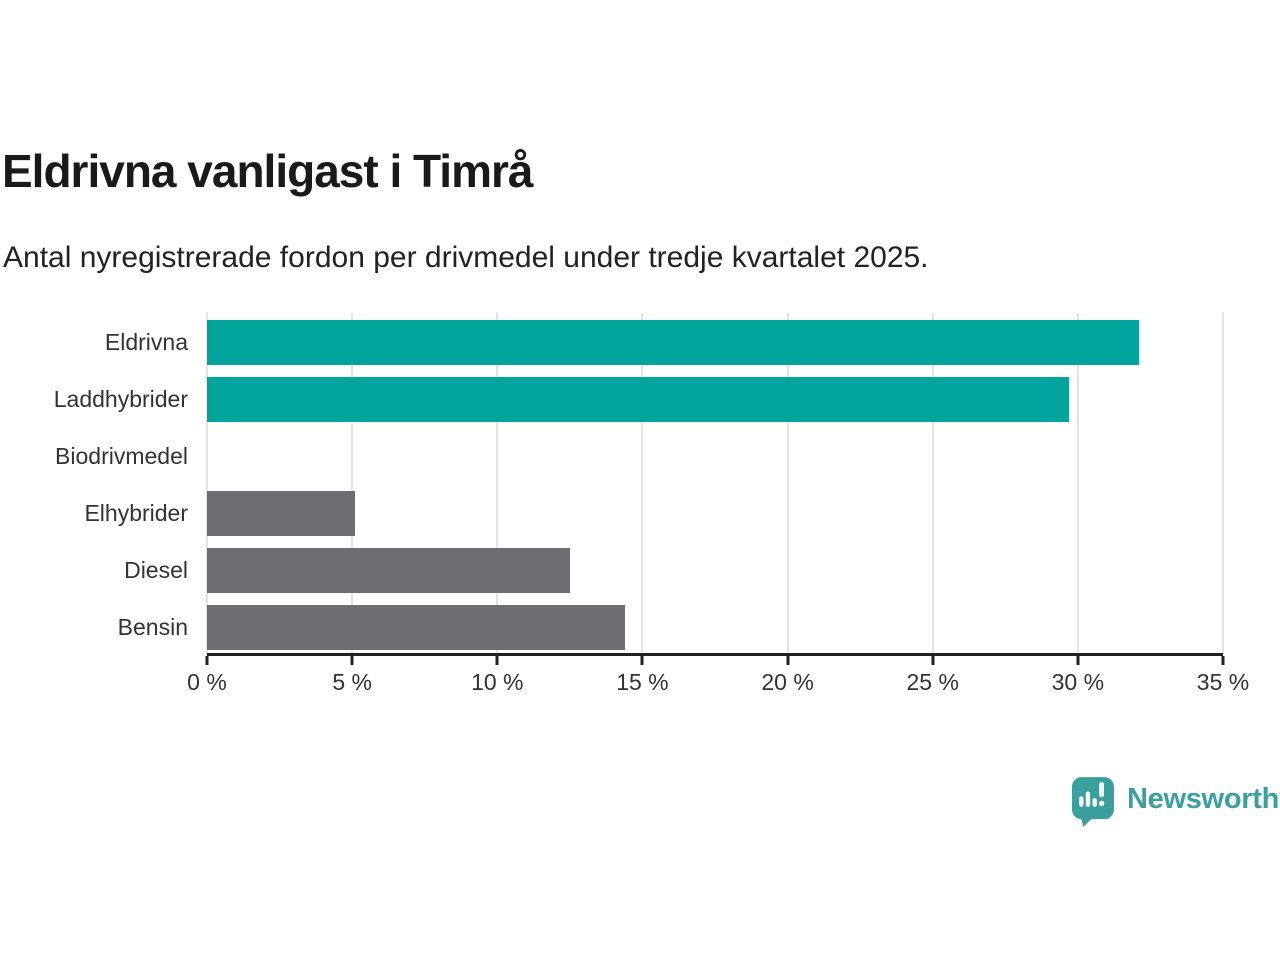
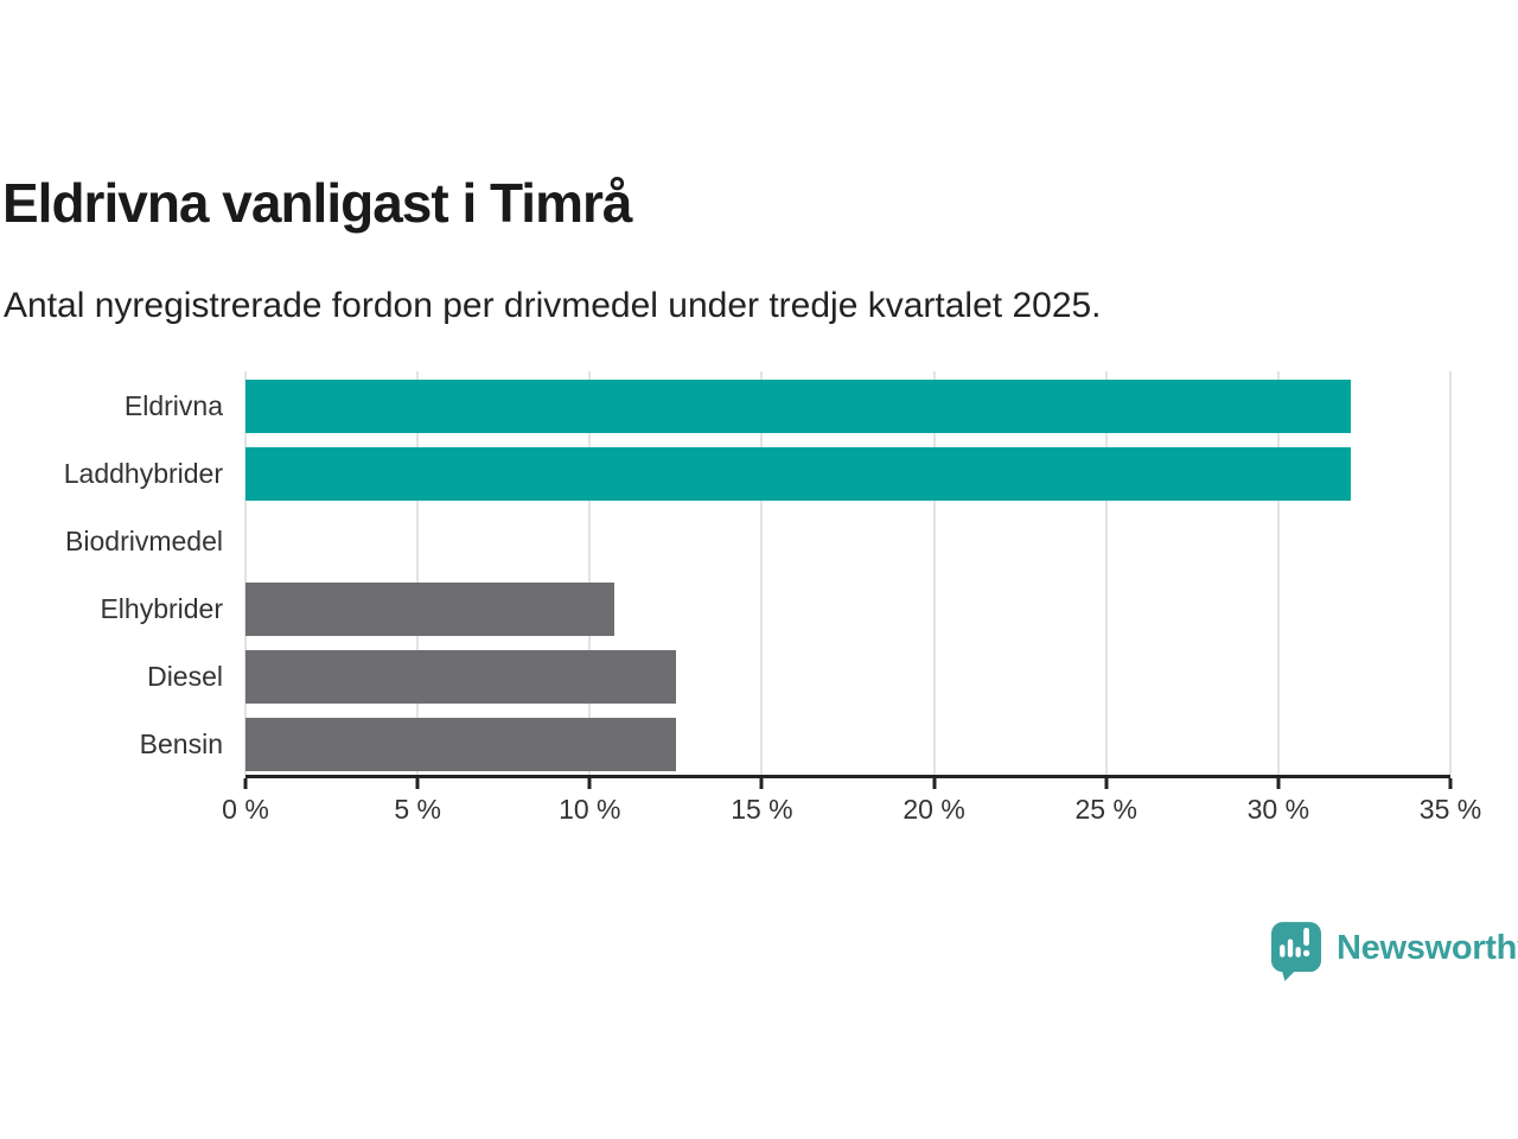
Laddhybrider: 29.7% -> 32.1%
Elhybrider: 5.1% -> 10.7%
Bensin: 14.4% -> 12.5%
